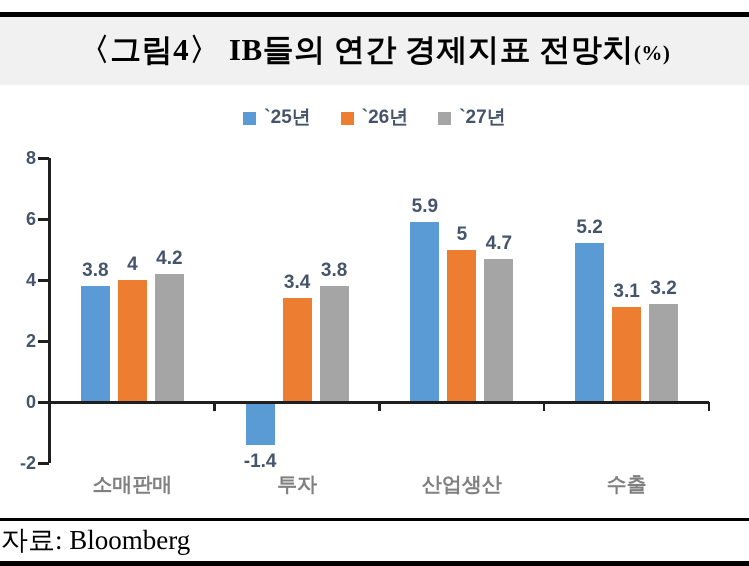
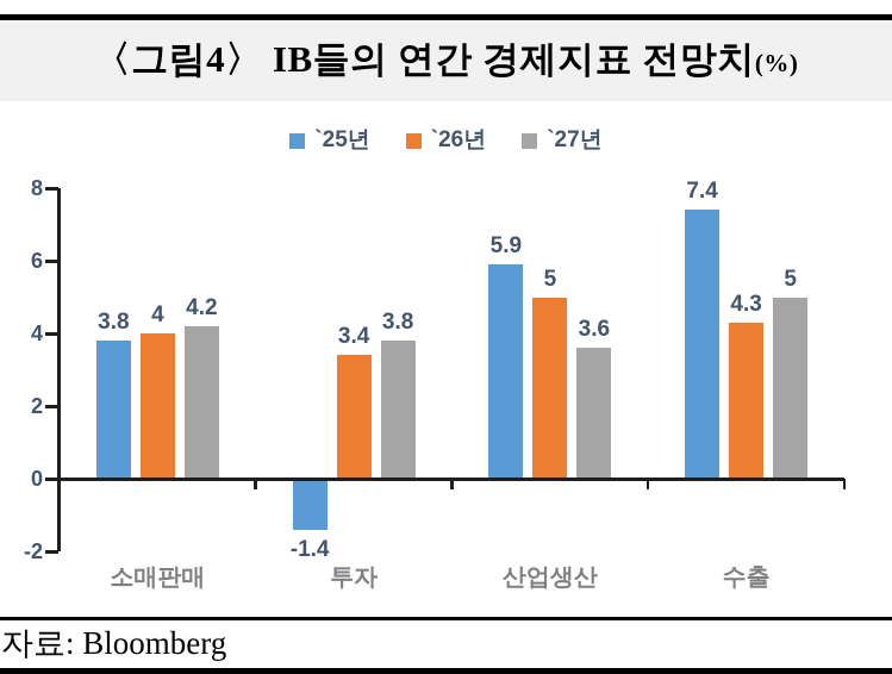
`27년/산업생산: 4.7 -> 3.6
`25년/수출: 5.2 -> 7.4
`26년/수출: 3.1 -> 4.3
`27년/수출: 3.2 -> 5
